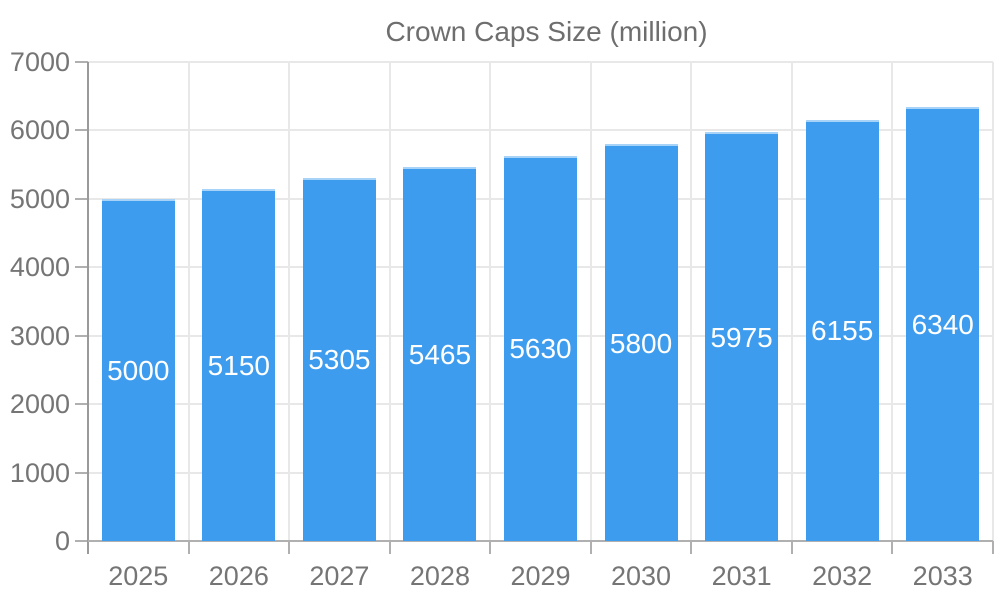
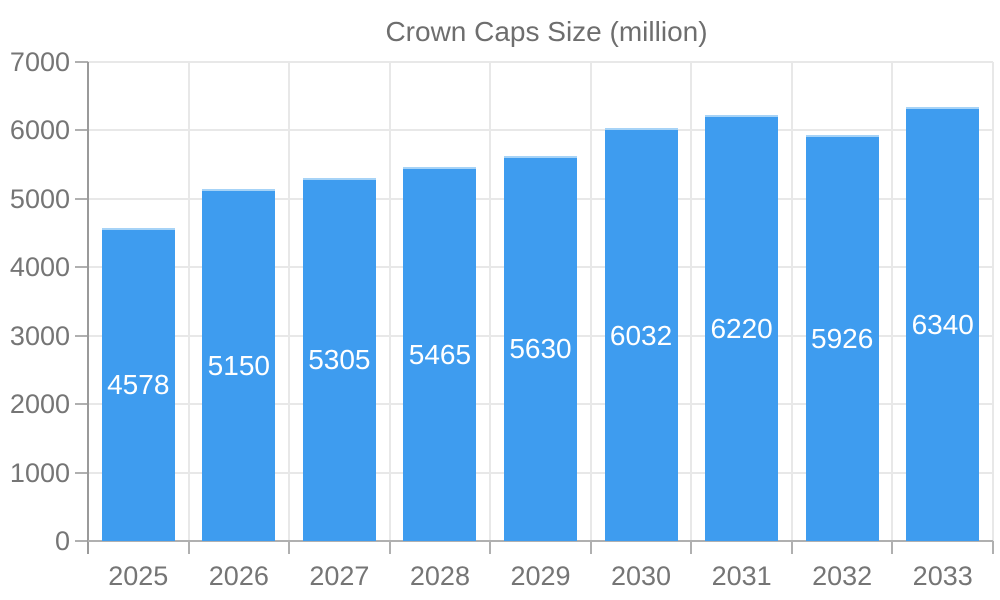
2025: 5000 -> 4578
2030: 5800 -> 6032
2031: 5975 -> 6220
2032: 6155 -> 5926
